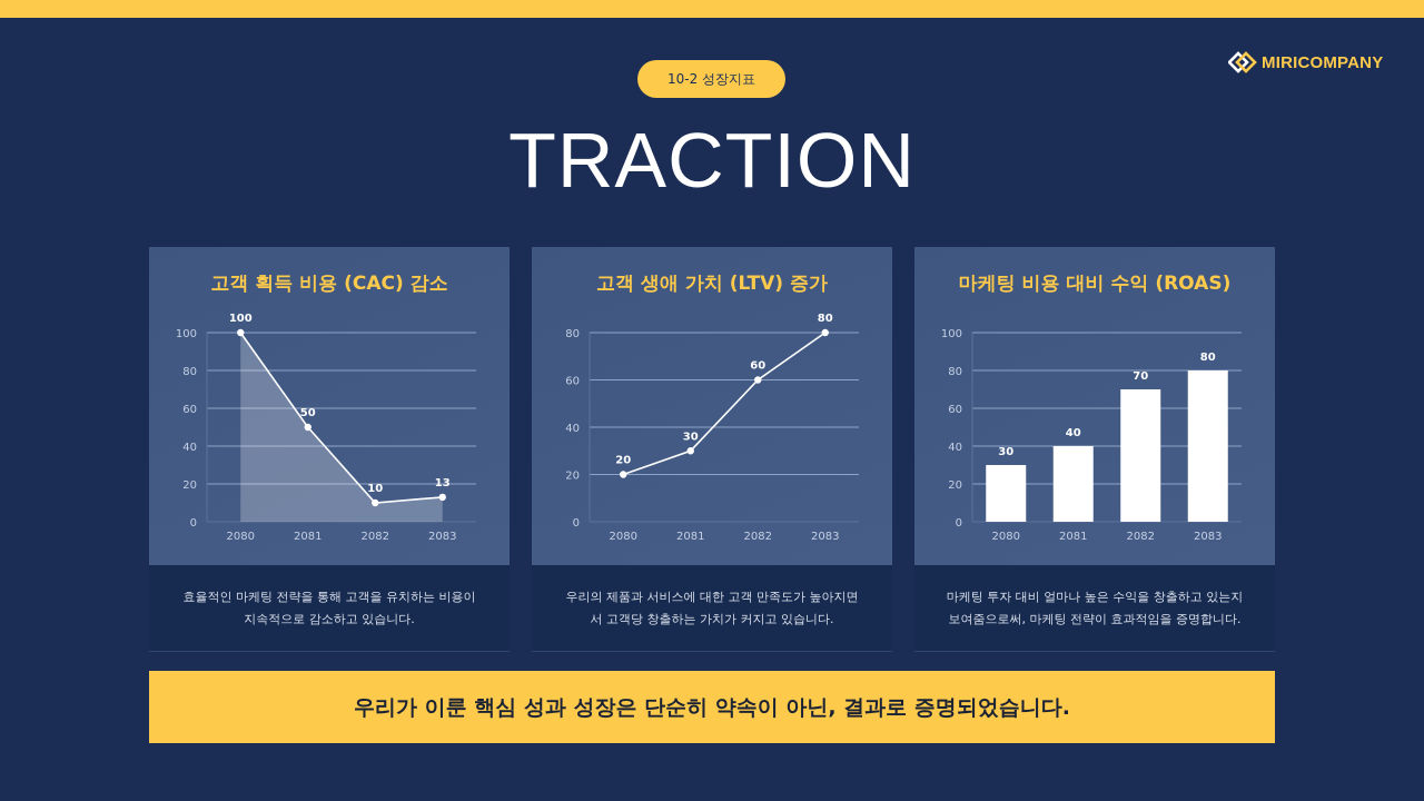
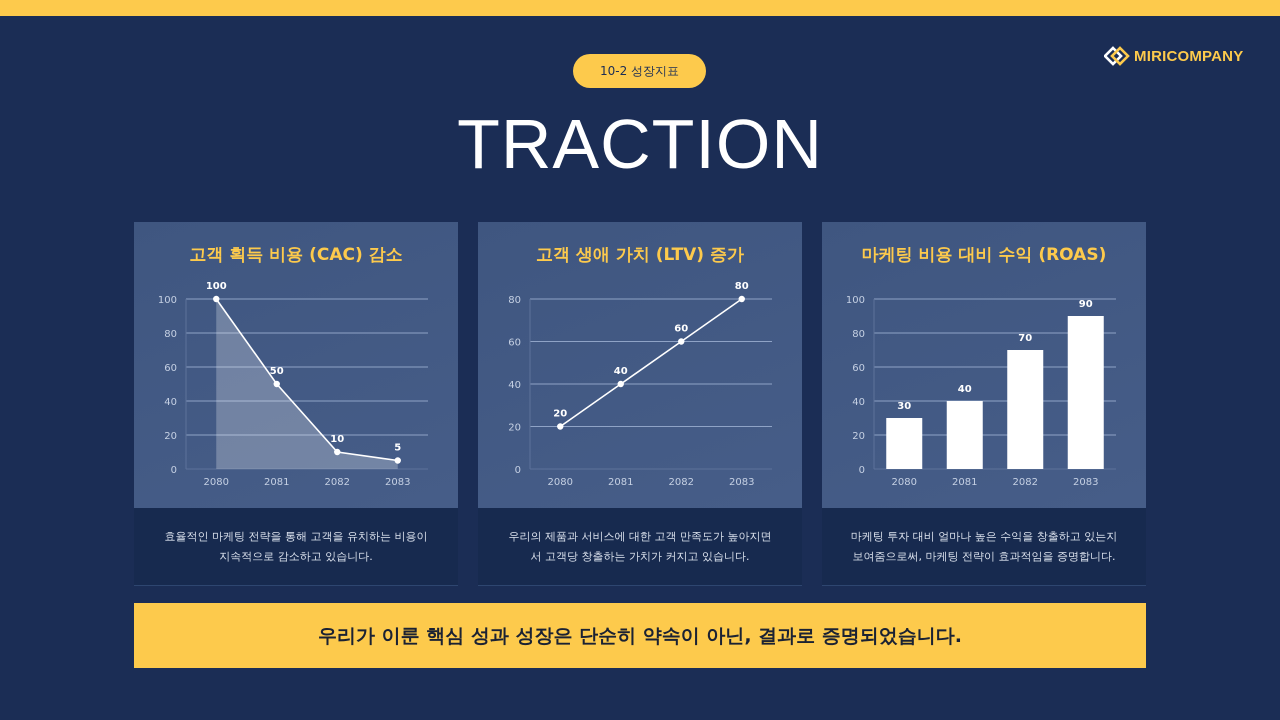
고객 획득 비용 (CAC) 감소/2083: 13 -> 5
고객 생애 가치 (LTV) 증가/2081: 30 -> 40
마케팅 비용 대비 수익 (ROAS)/2083: 80 -> 90
